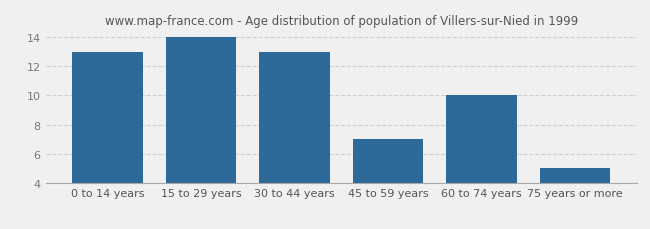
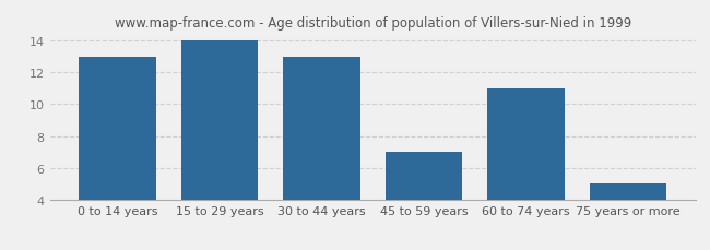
60 to 74 years: 10 -> 11
